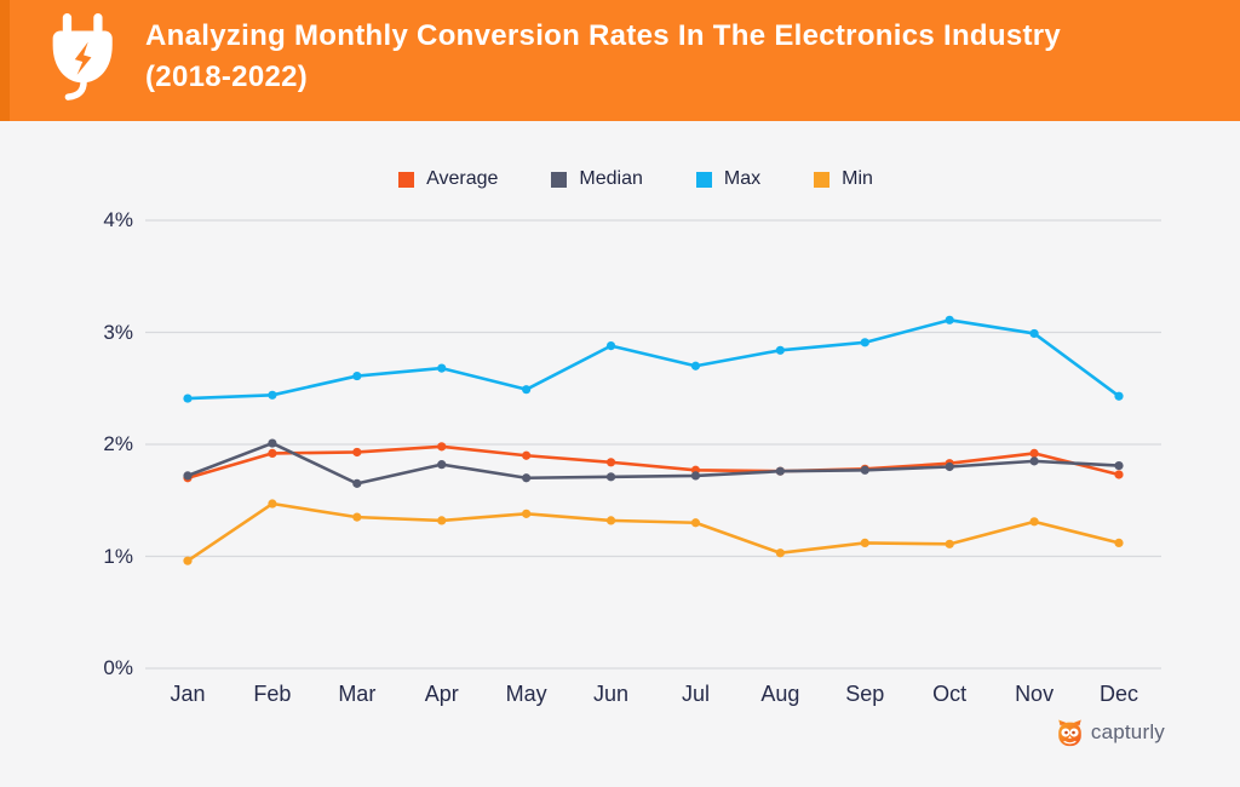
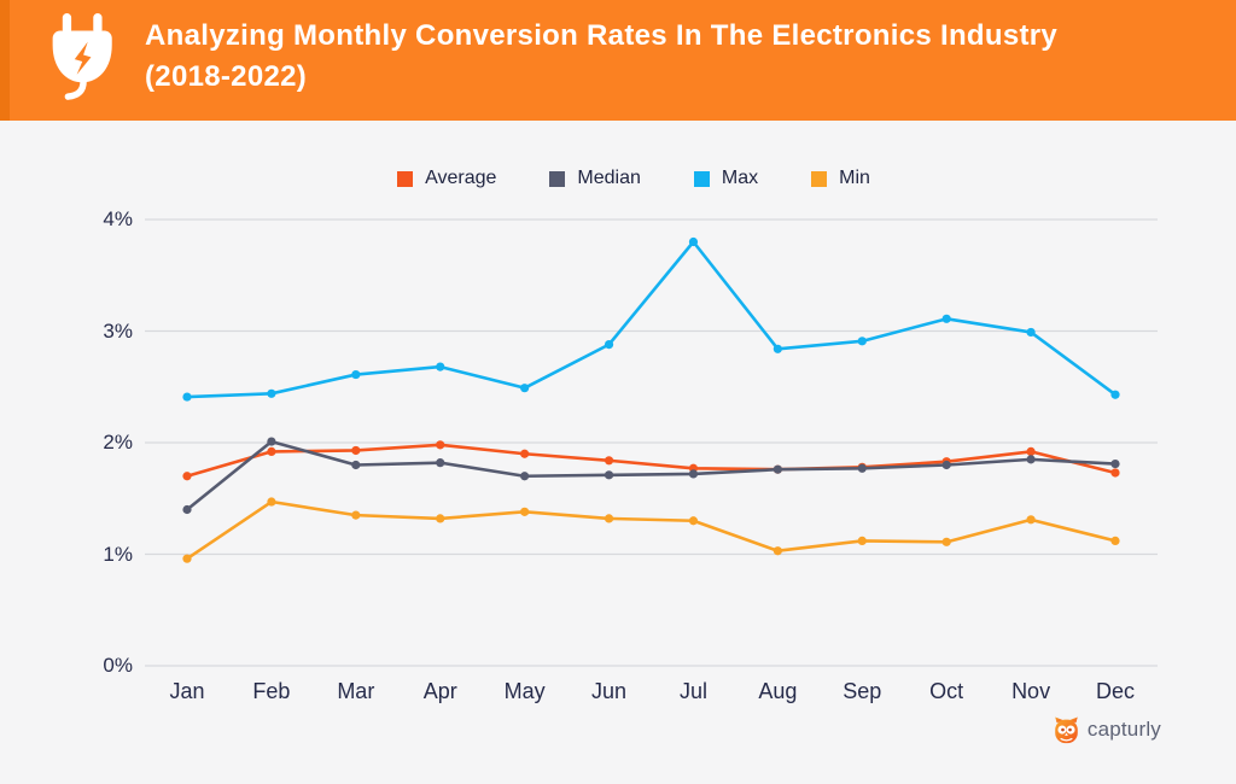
Median/Jan: 1.7% -> 1.4%
Median/Mar: 1.6% -> 1.8%
Max/Jul: 2.7% -> 3.8%
